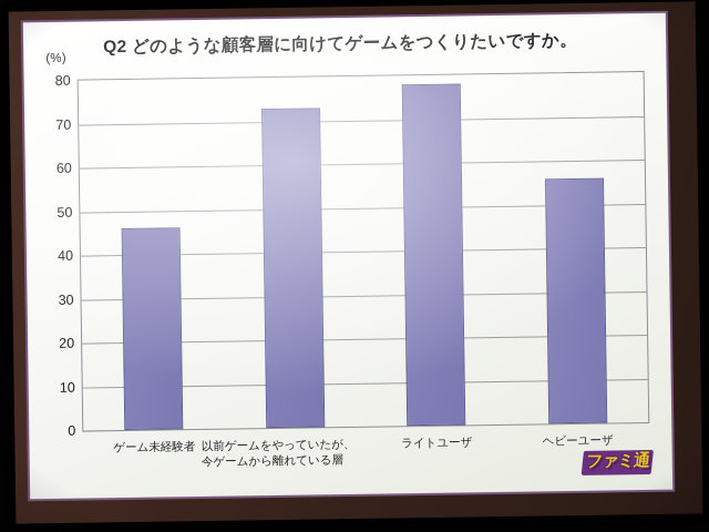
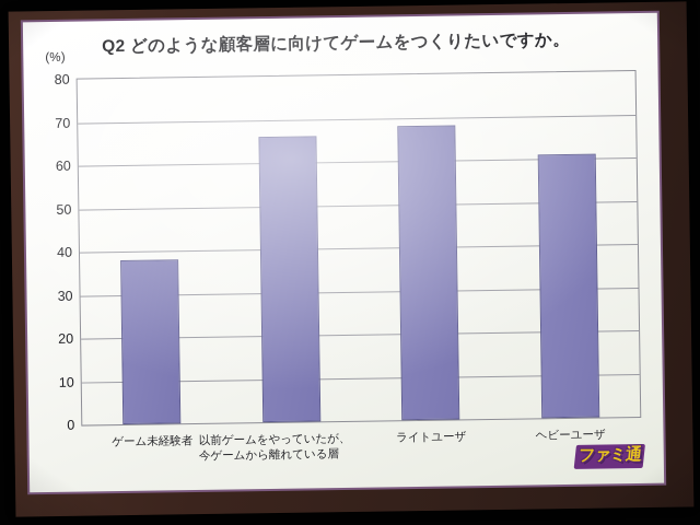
ゲーム未経験者: 46 -> 38
以前ゲームをやっていたが、今ゲームから離れている層: 73 -> 66
ライトユーザ: 78 -> 68
ヘビーユーザ: 56 -> 61
